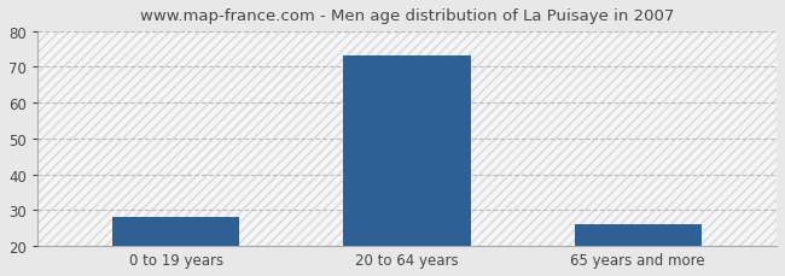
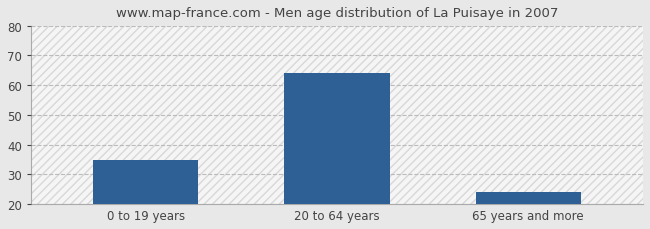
0 to 19 years: 28 -> 35
20 to 64 years: 73 -> 64
65 years and more: 26 -> 24
